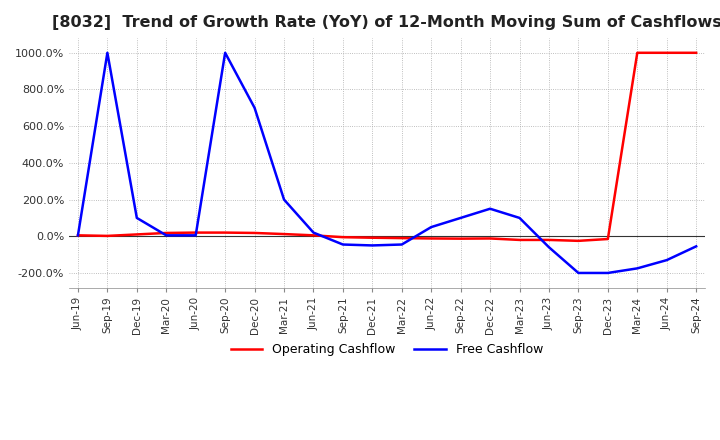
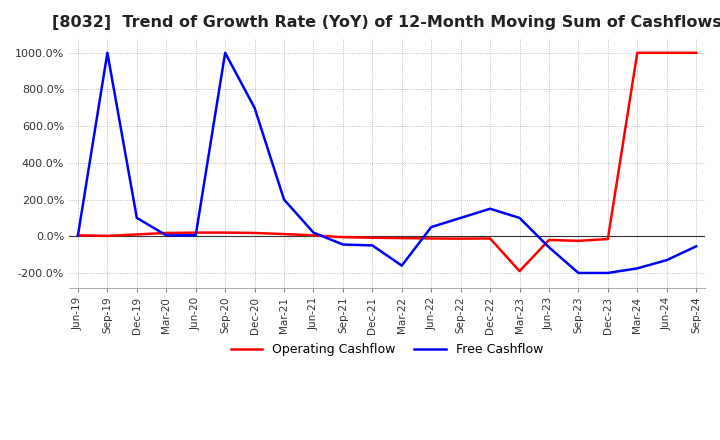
Free Cashflow/Mar-22: -40% -> -160%
Operating Cashflow/Mar-23: -20% -> -190%
